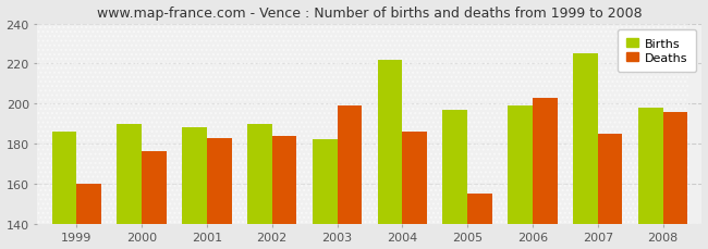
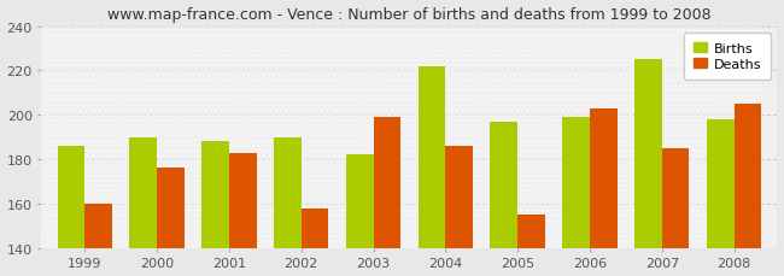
Deaths/2002: 184 -> 158
Deaths/2008: 196 -> 205
